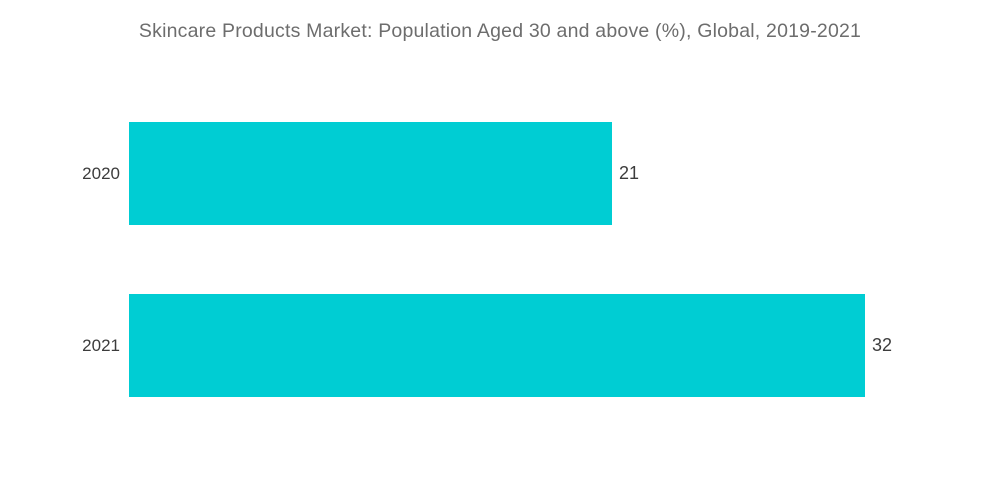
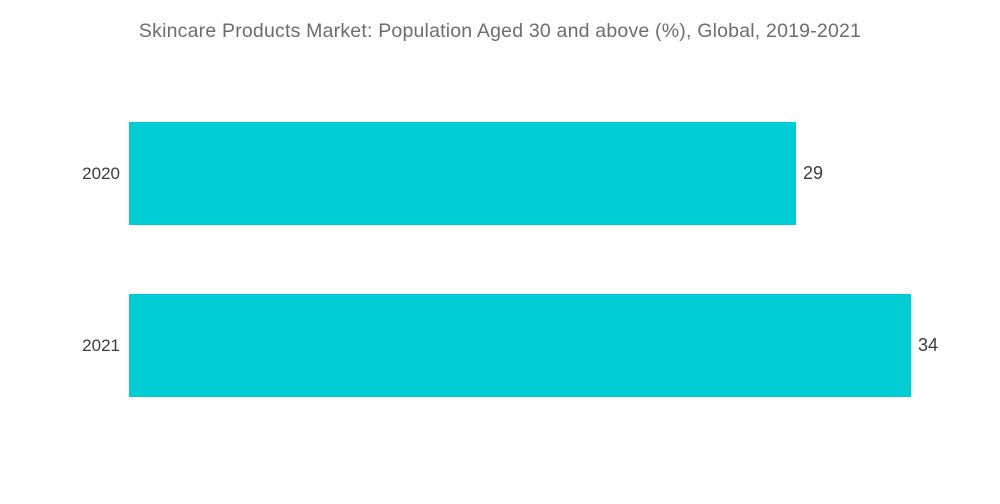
2020: 21 -> 29
2021: 32 -> 34
